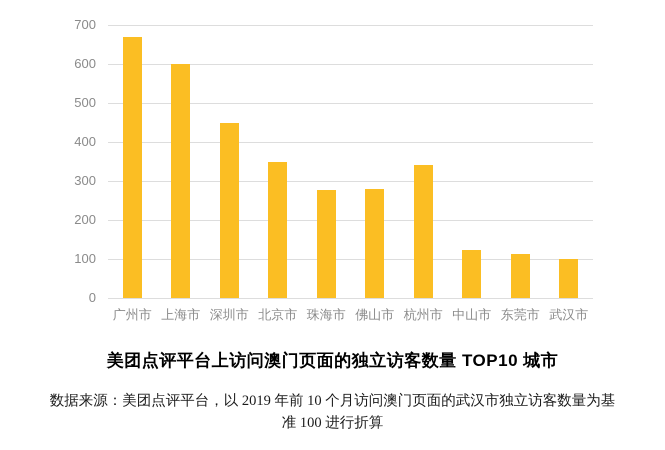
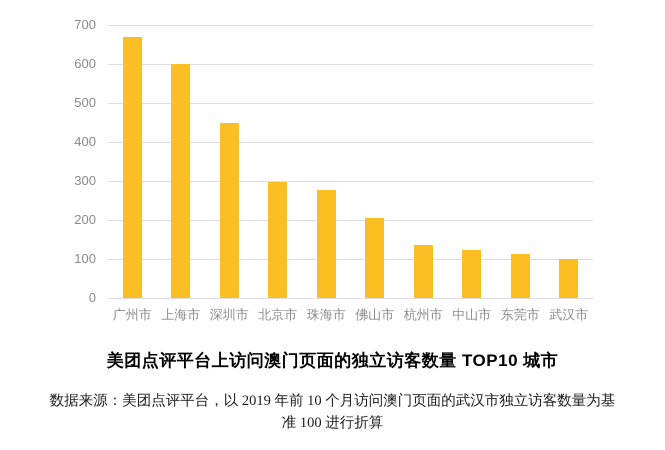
北京市: 350 -> 300
佛山市: 280 -> 210
杭州市: 340 -> 140
